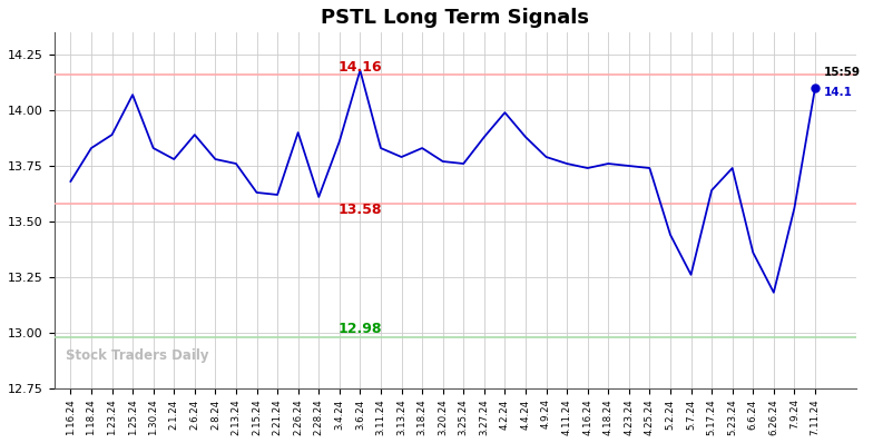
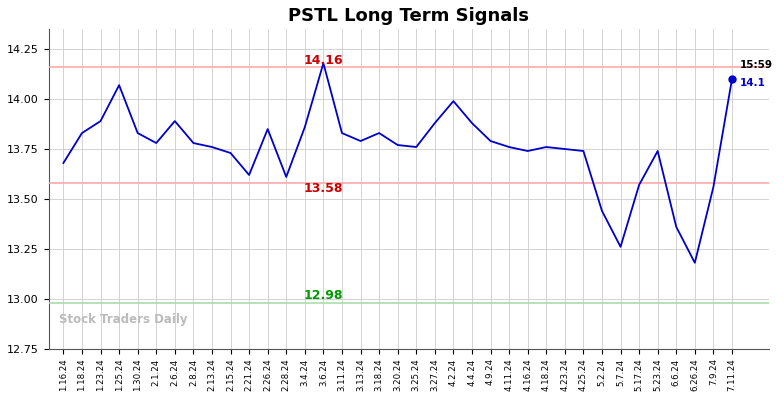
2.15.24: 13.63 -> 13.73
2.26.24: 13.90 -> 13.85
5.17.24: 13.64 -> 13.57
